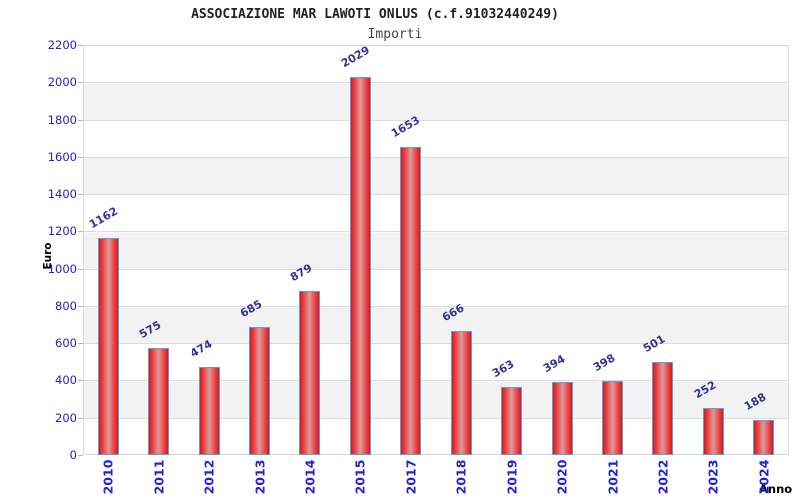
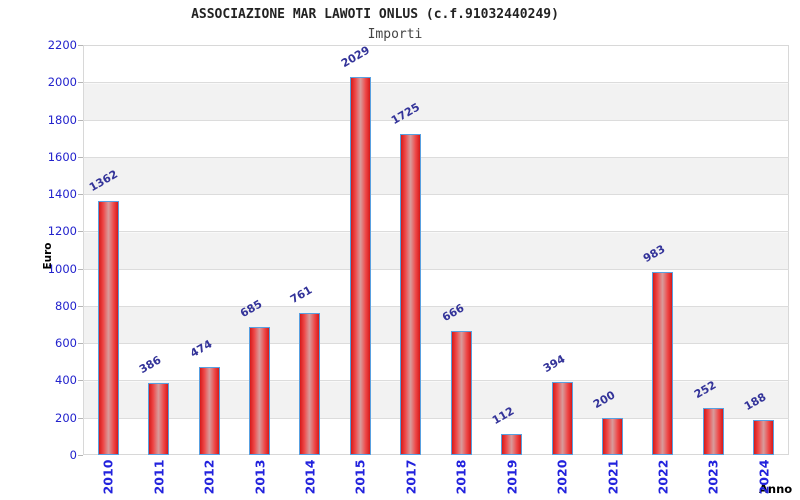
2010: 1162 -> 1362
2011: 575 -> 386
2014: 879 -> 761
2017: 1653 -> 1725
2019: 363 -> 112
2021: 398 -> 200
2022: 501 -> 983
